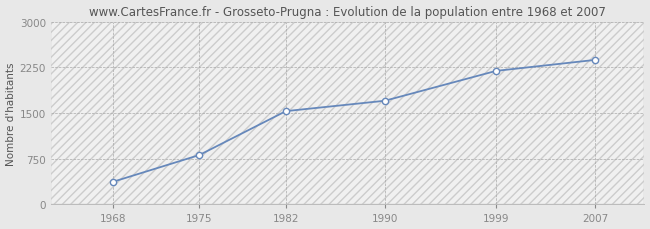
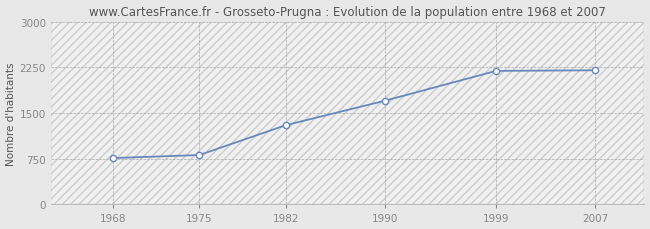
1968: 370 -> 760
1982: 1530 -> 1300
2007: 2370 -> 2200
